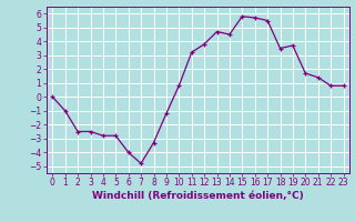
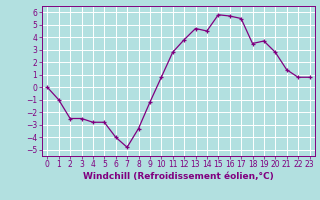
11: 3.2 -> 2.8
20: 1.7 -> 2.8
